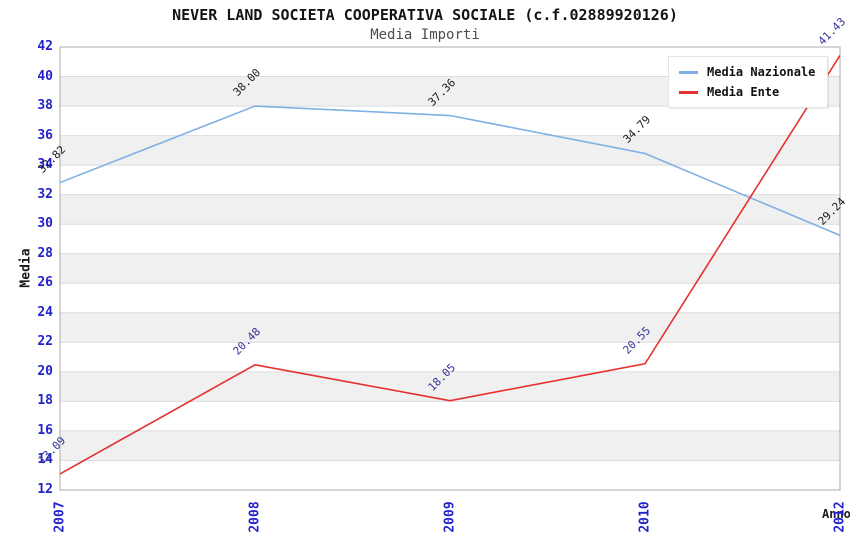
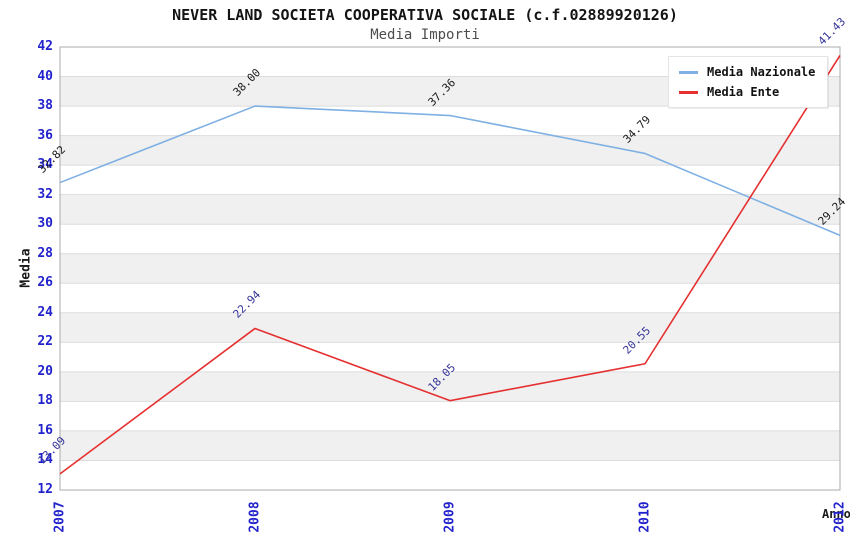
Media Ente/2008: 20.48 -> 22.94
